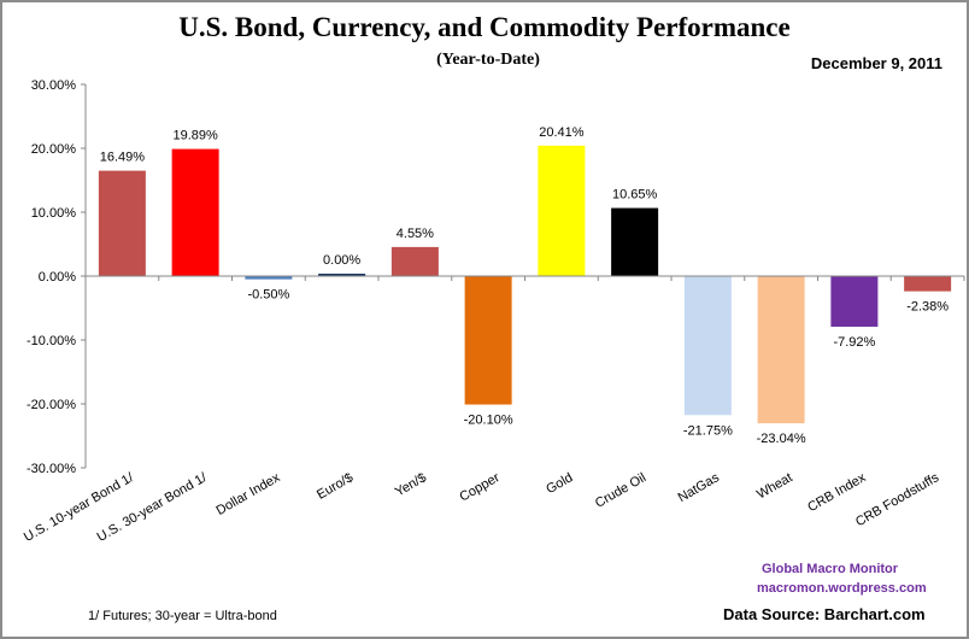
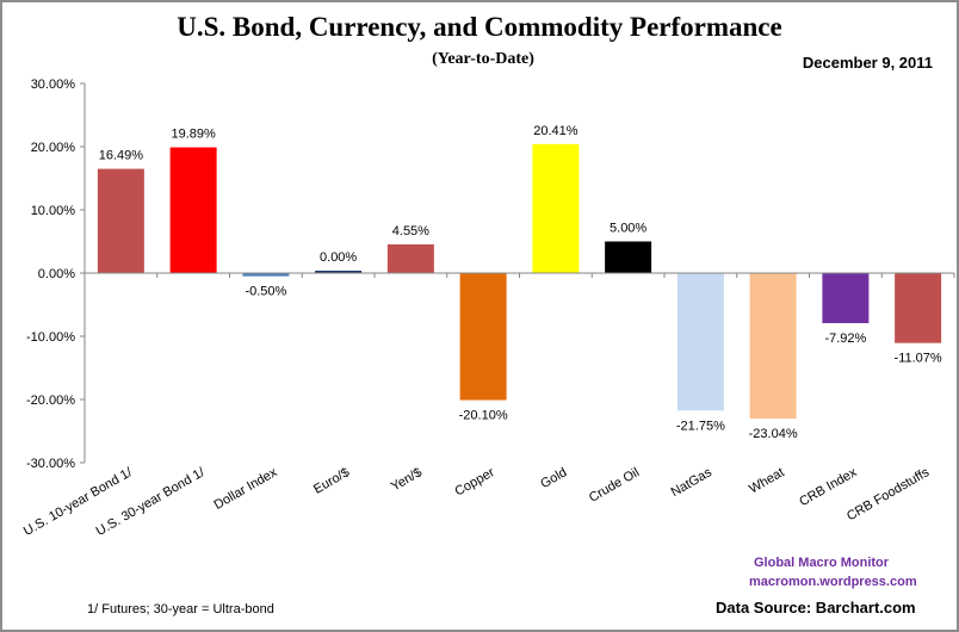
Crude Oil: 10.65% -> 5.00%
CRB Foodstuffs: -2.38% -> -11.07%
